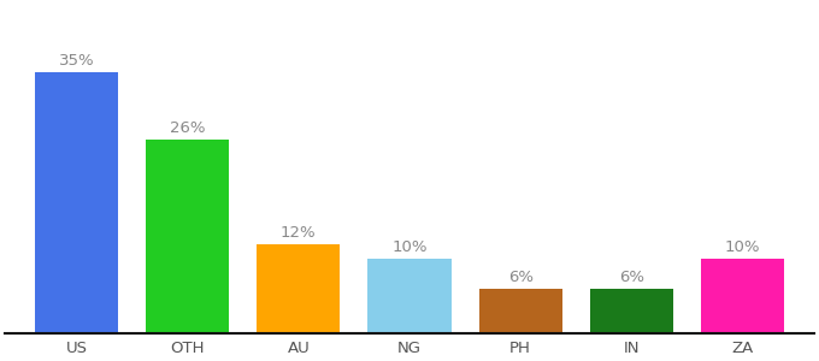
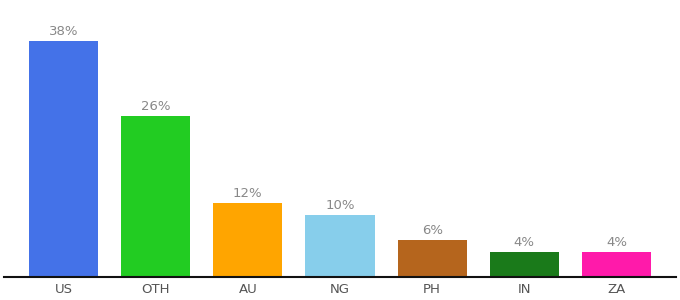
US: 35% -> 38%
IN: 6% -> 4%
ZA: 10% -> 4%
